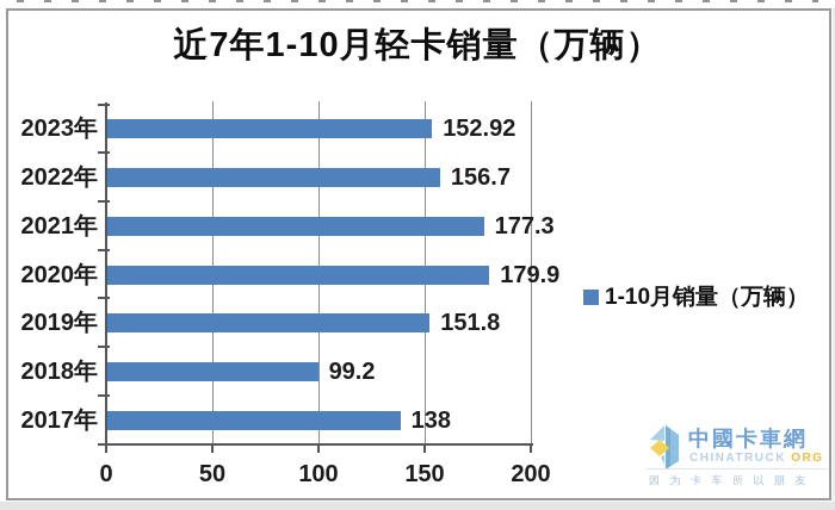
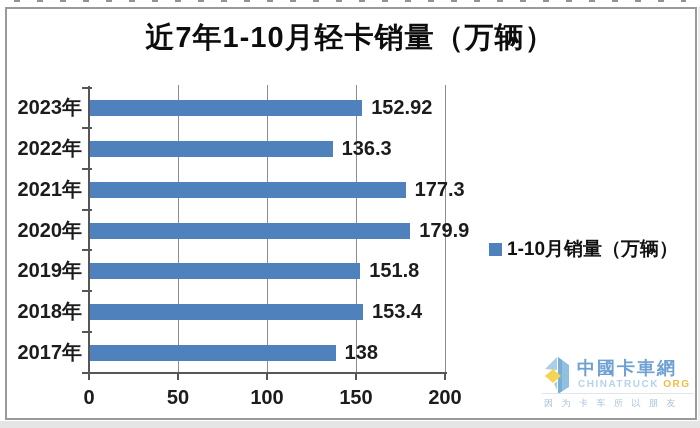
2022年: 156.7 -> 136.3
2018年: 99.2 -> 153.4
